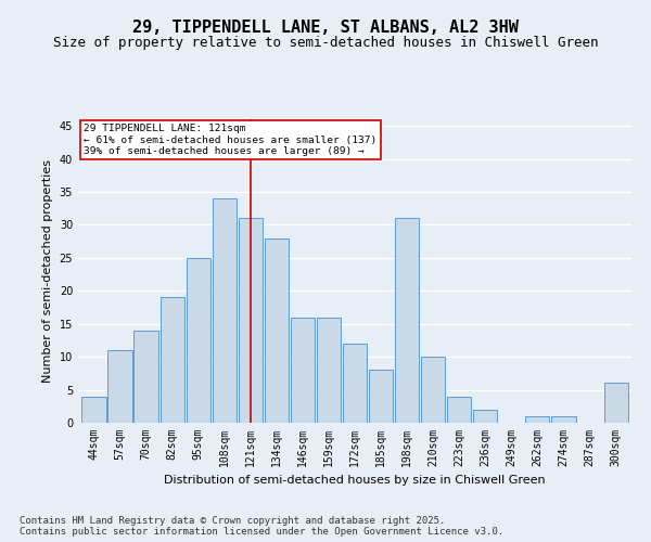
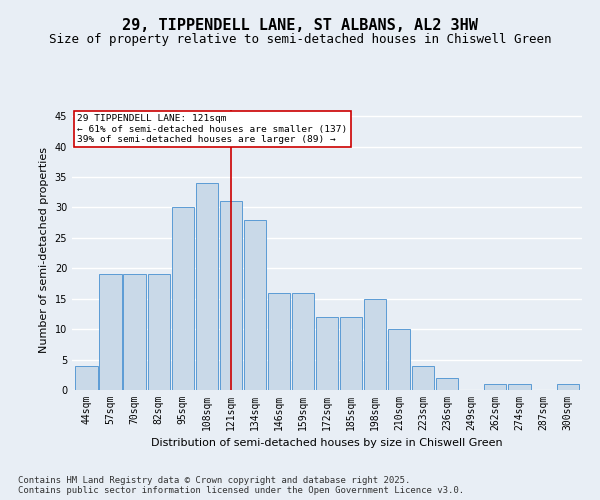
57sqm: 11 -> 19
70sqm: 14 -> 19
95sqm: 25 -> 30
185sqm: 8 -> 12
198sqm: 31 -> 15
300sqm: 6 -> 1
